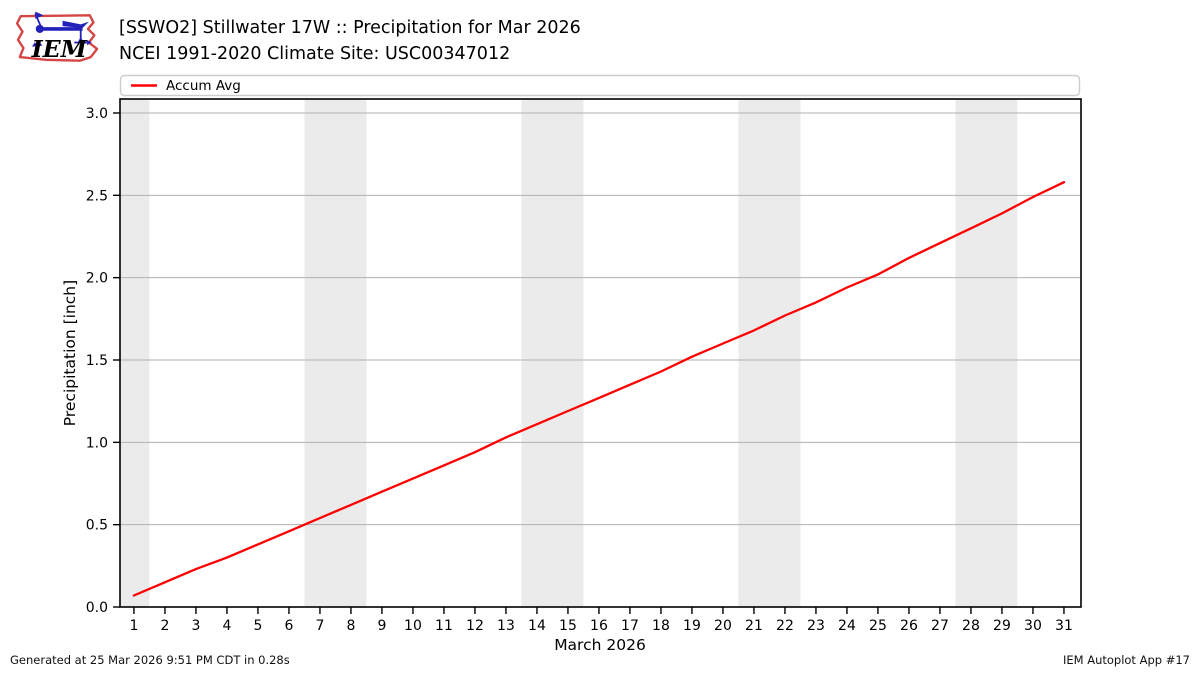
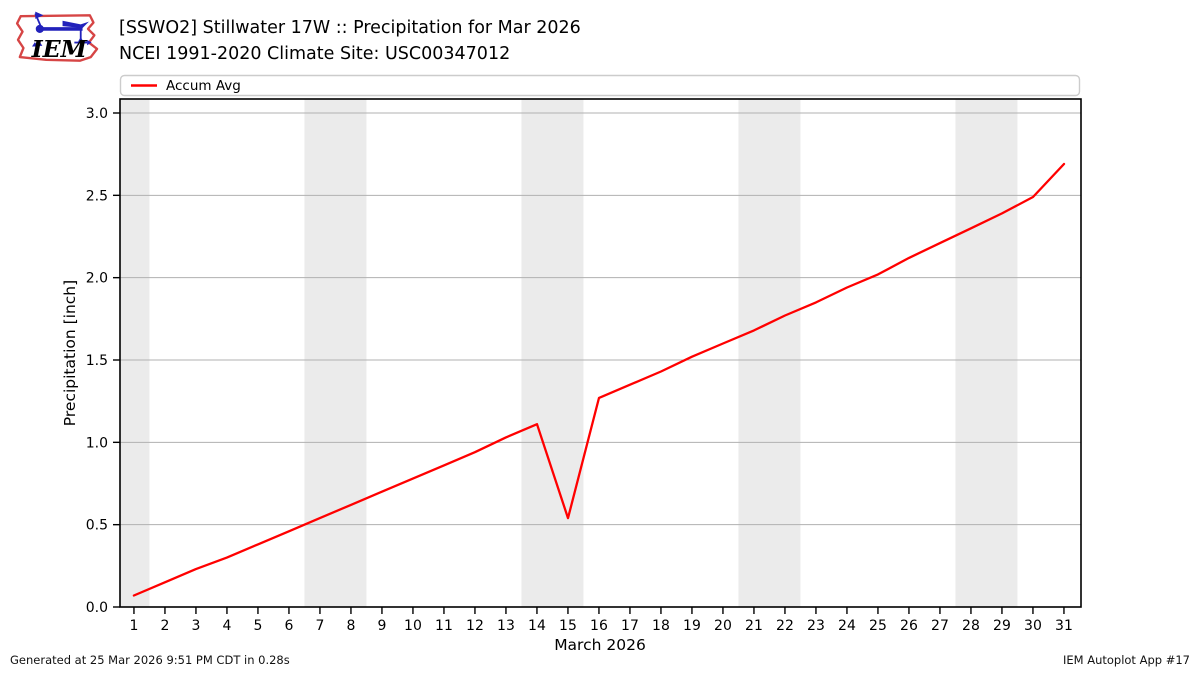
15: 1.19 -> 0.54
31: 2.58 -> 2.69
